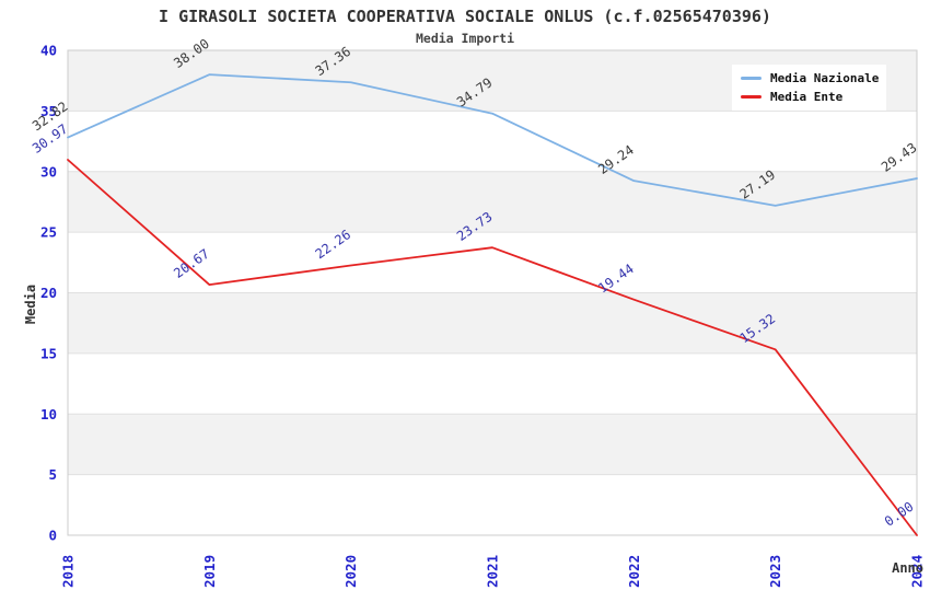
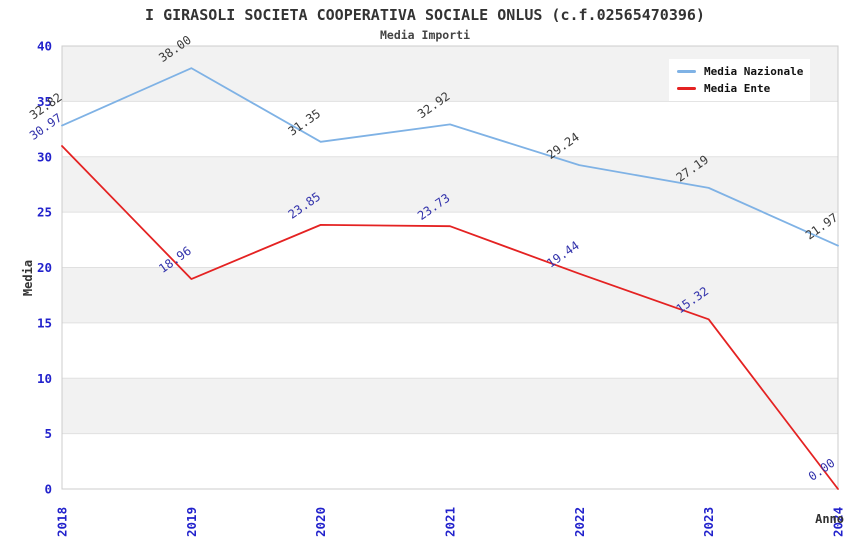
Media Ente/2019: 20.67 -> 18.96
Media Nazionale/2020: 37.36 -> 31.35
Media Ente/2020: 22.26 -> 23.85
Media Nazionale/2021: 34.79 -> 32.92
Media Nazionale/2024: 29.43 -> 21.97
